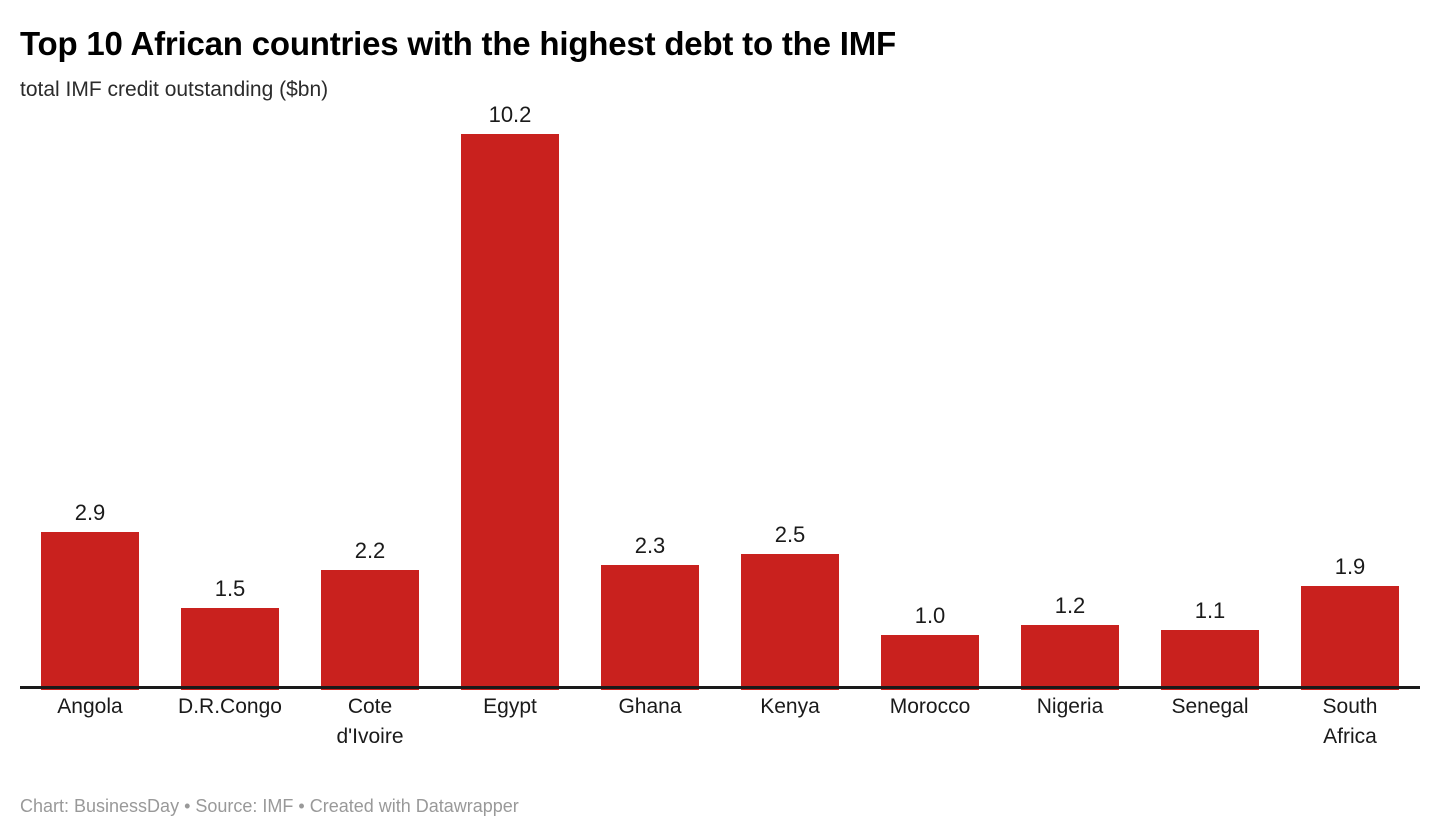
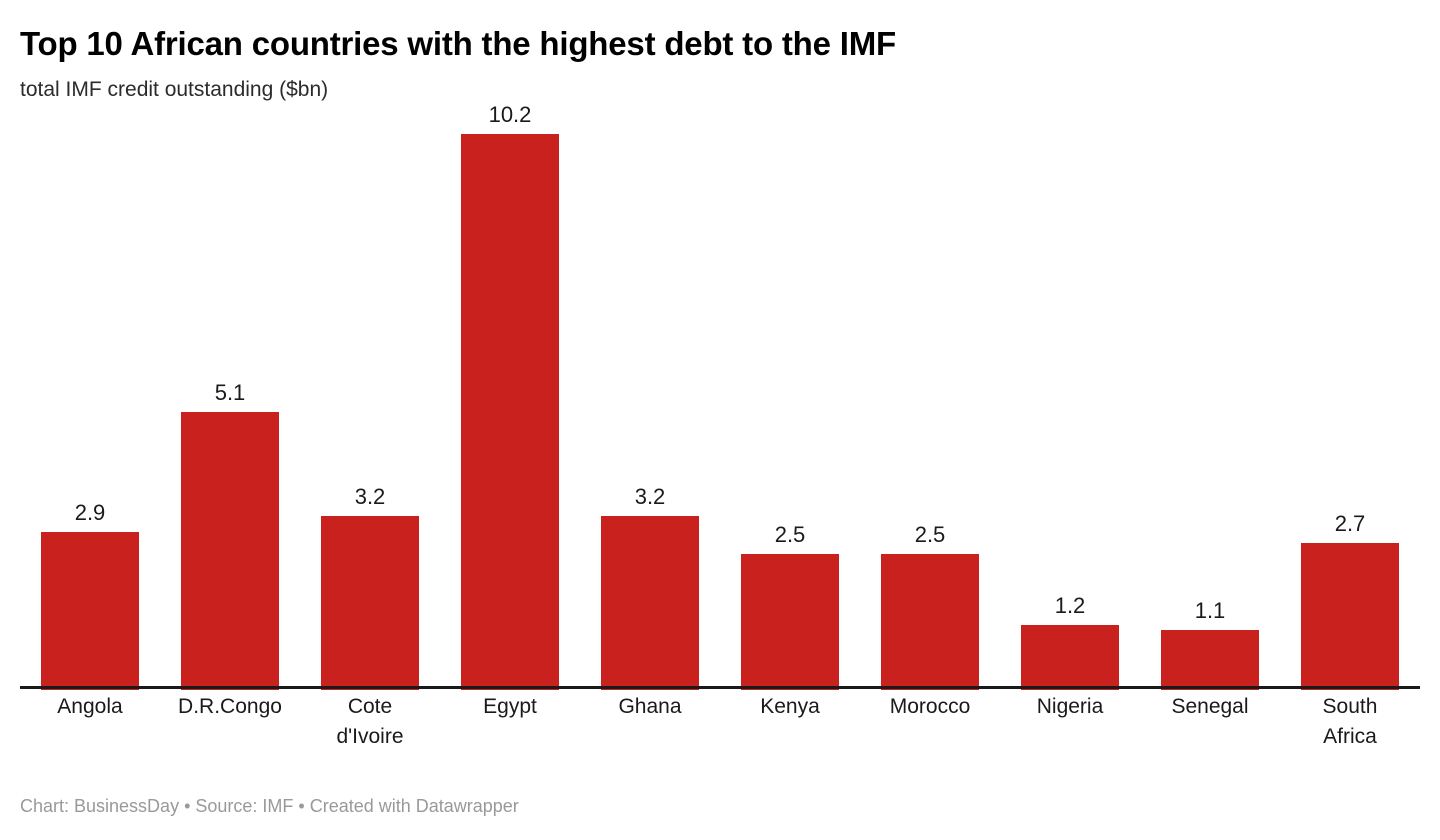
D.R.Congo: 1.5 -> 5.1
Cote d'Ivoire: 2.2 -> 3.2
Ghana: 2.3 -> 3.2
Morocco: 1.0 -> 2.5
South Africa: 1.9 -> 2.7
